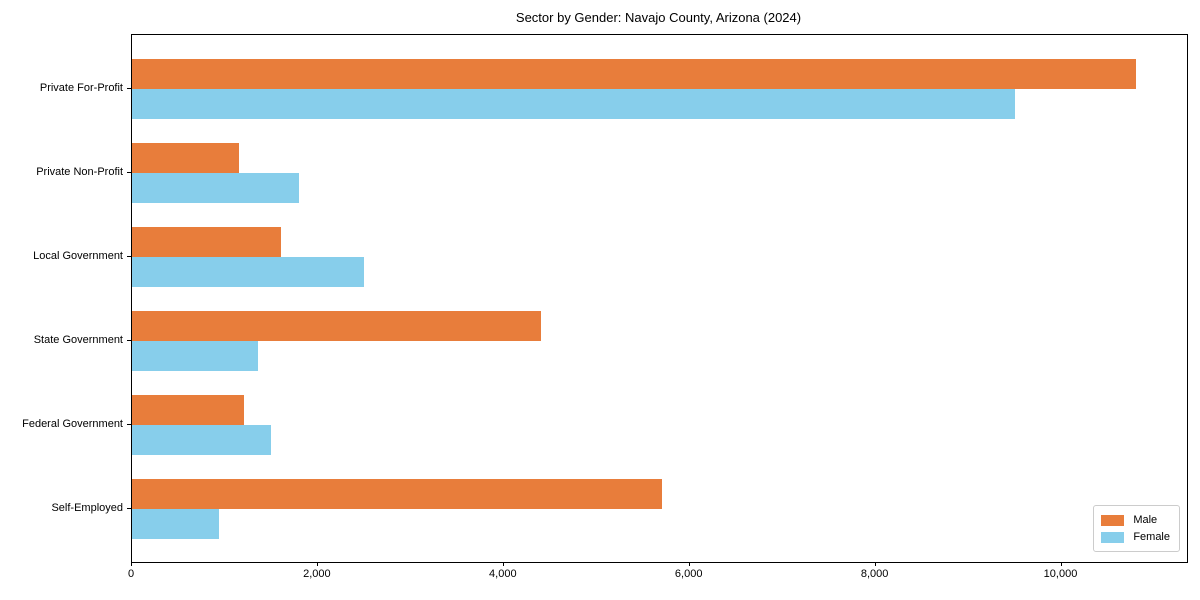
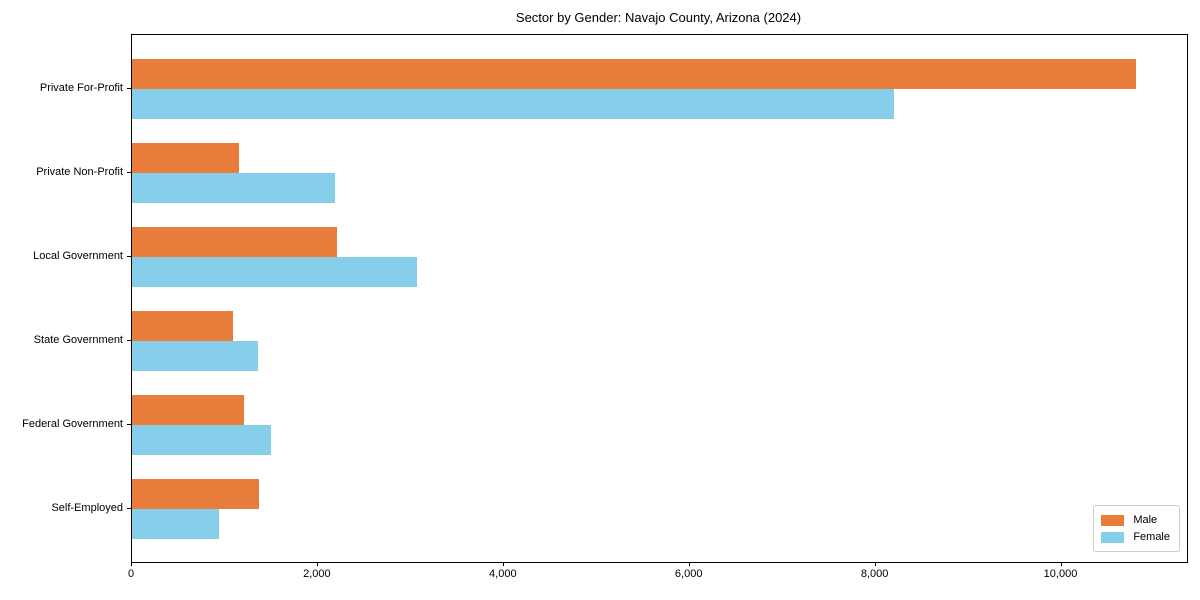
Female/Private For-Profit: 9500 -> 8200
Female/Private Non-Profit: 1800 -> 2200
Male/Local Government: 1600 -> 2200
Female/Local Government: 2500 -> 3100
Male/State Government: 4400 -> 1100
Male/Self-Employed: 5700 -> 1400
